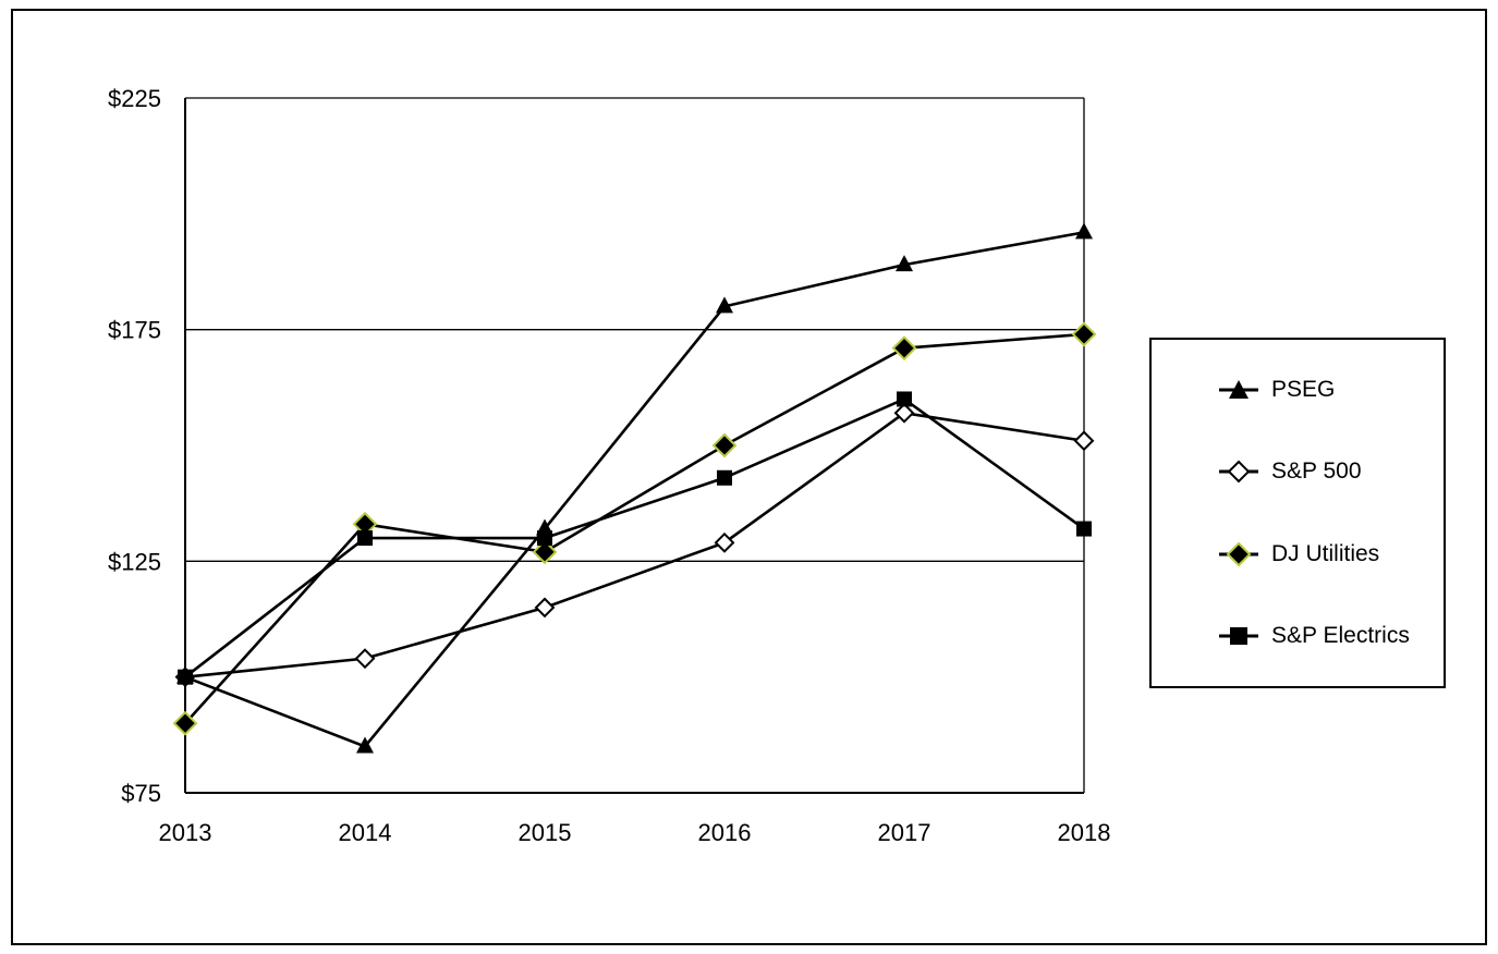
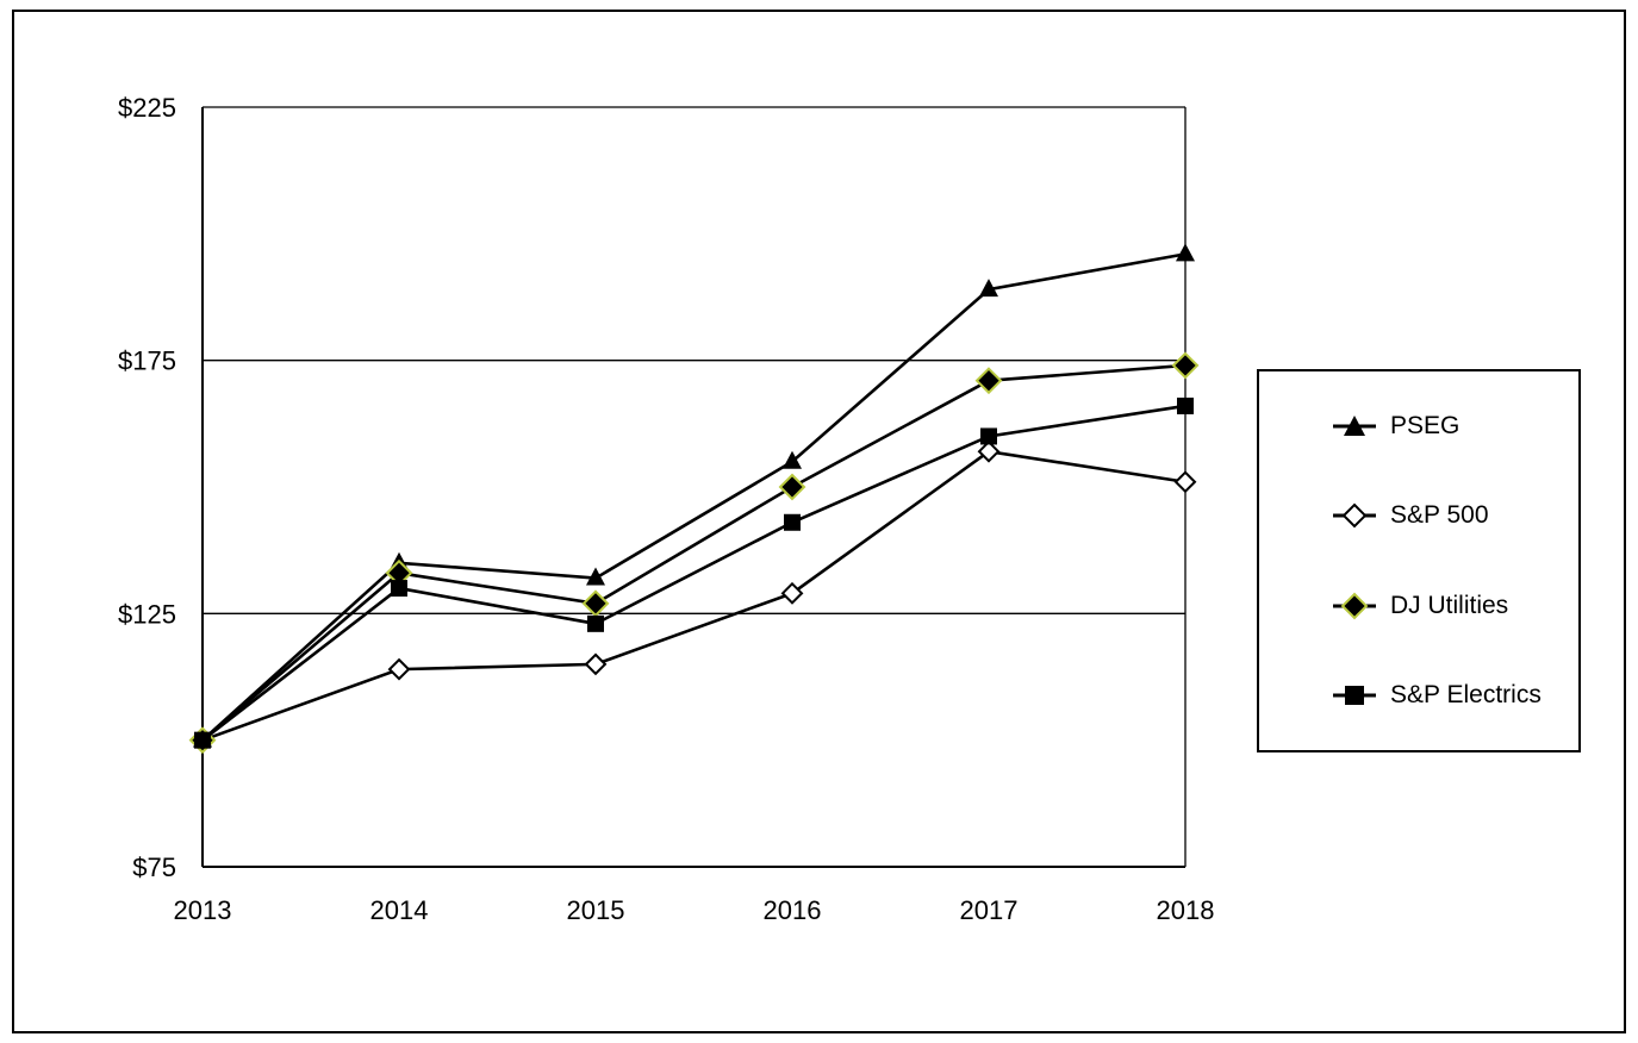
DJ Utilities/2013: $90 -> $100
PSEG/2014: $85 -> $135
S&P 500/2014: $104 -> $114
S&P Electrics/2015: $130 -> $123
PSEG/2016: $180 -> $155
S&P Electrics/2018: $132 -> $166
